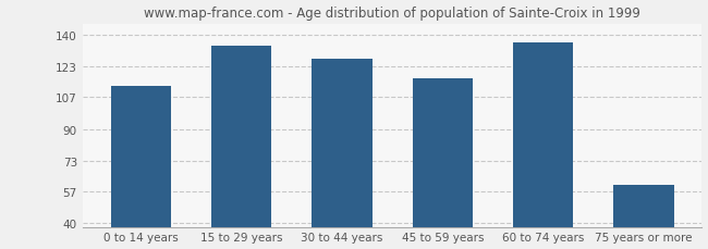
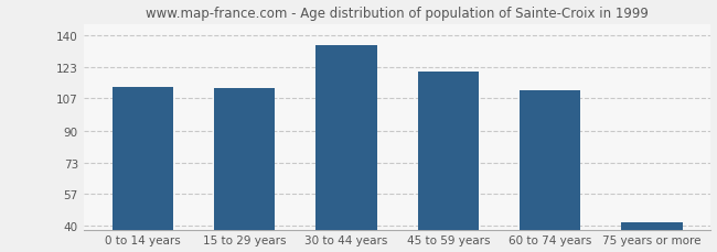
15 to 29 years: 134 -> 112
30 to 44 years: 127 -> 135
45 to 59 years: 117 -> 121
60 to 74 years: 136 -> 111
75 years or more: 60 -> 42
